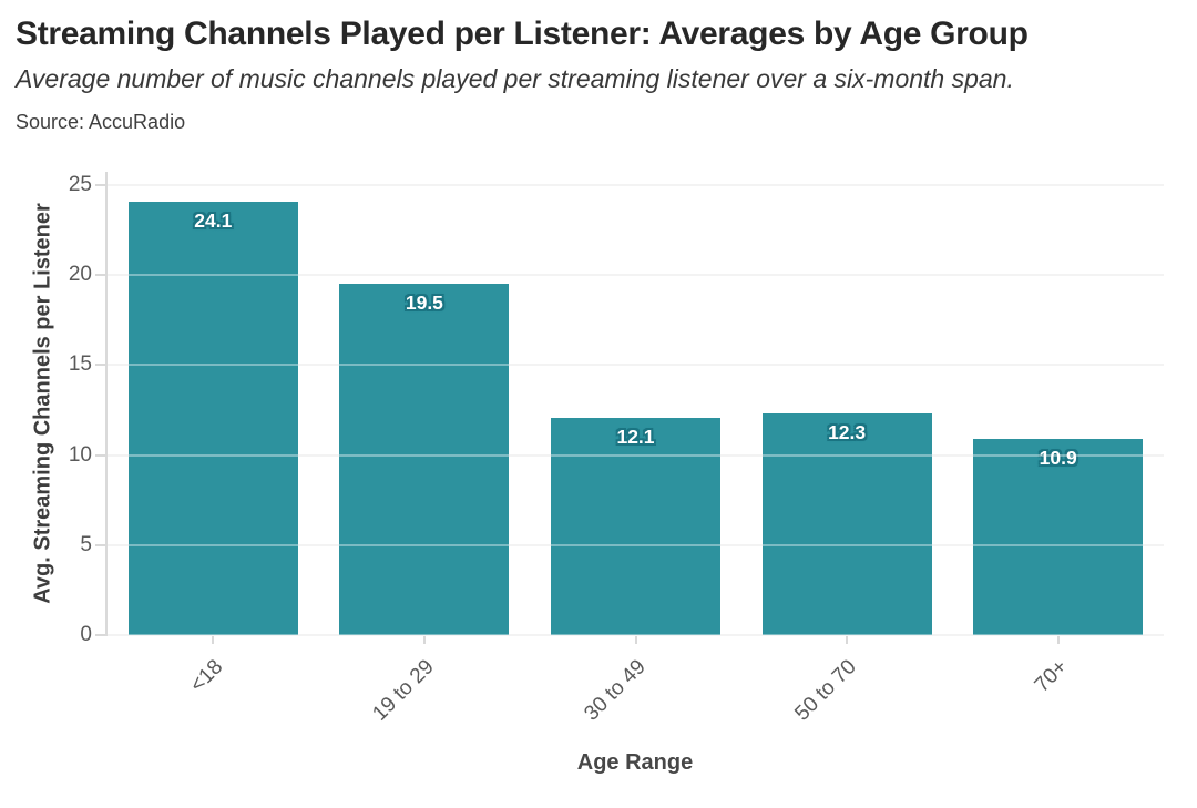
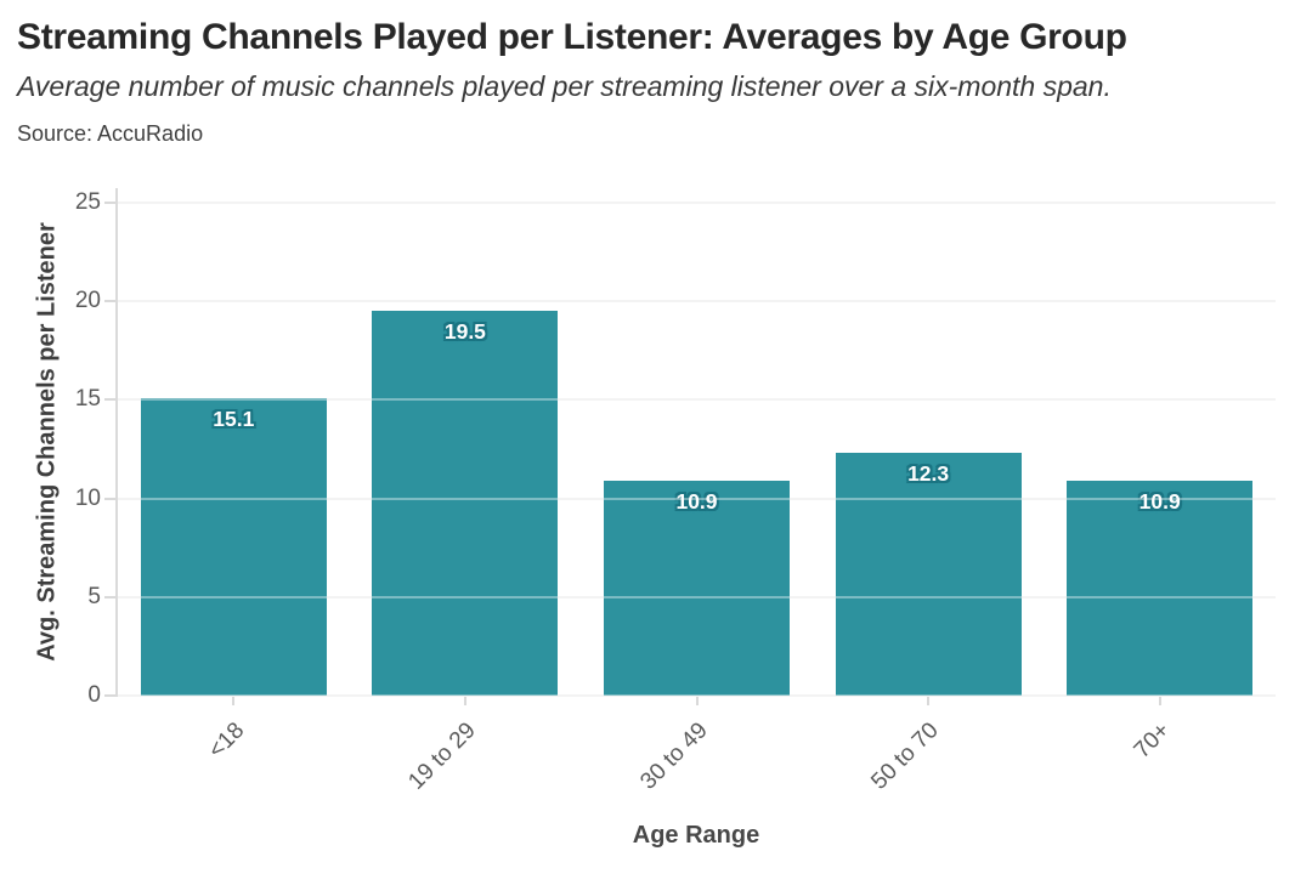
<18: 24.1 -> 15.1
30 to 49: 12.1 -> 10.9
